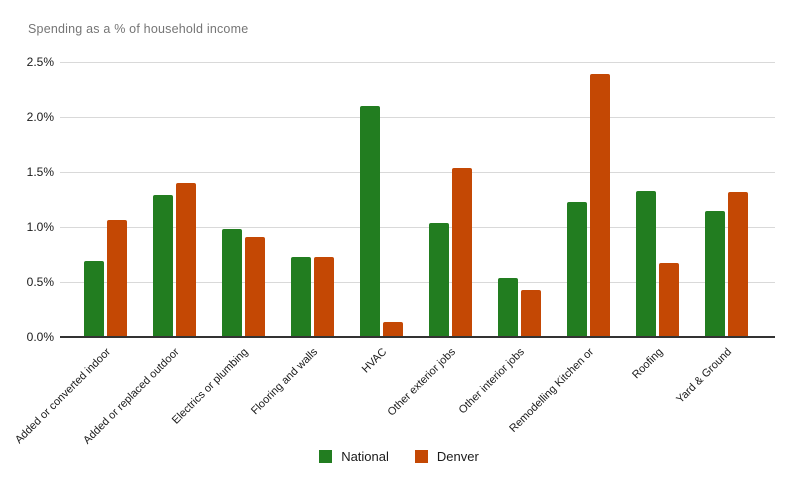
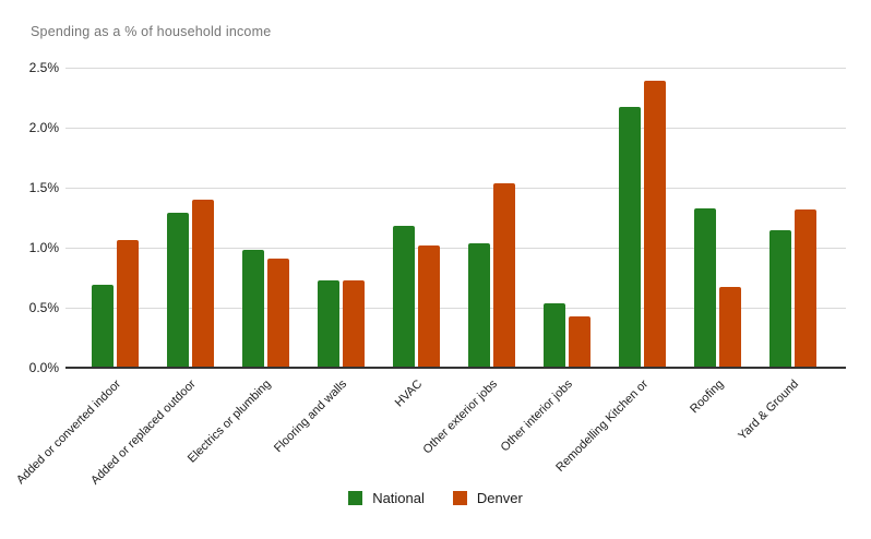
National/HVAC: 2.10% -> 1.18%
Denver/HVAC: 0.14% -> 1.02%
National/Remodelling Kitchen or: 1.23% -> 2.17%
